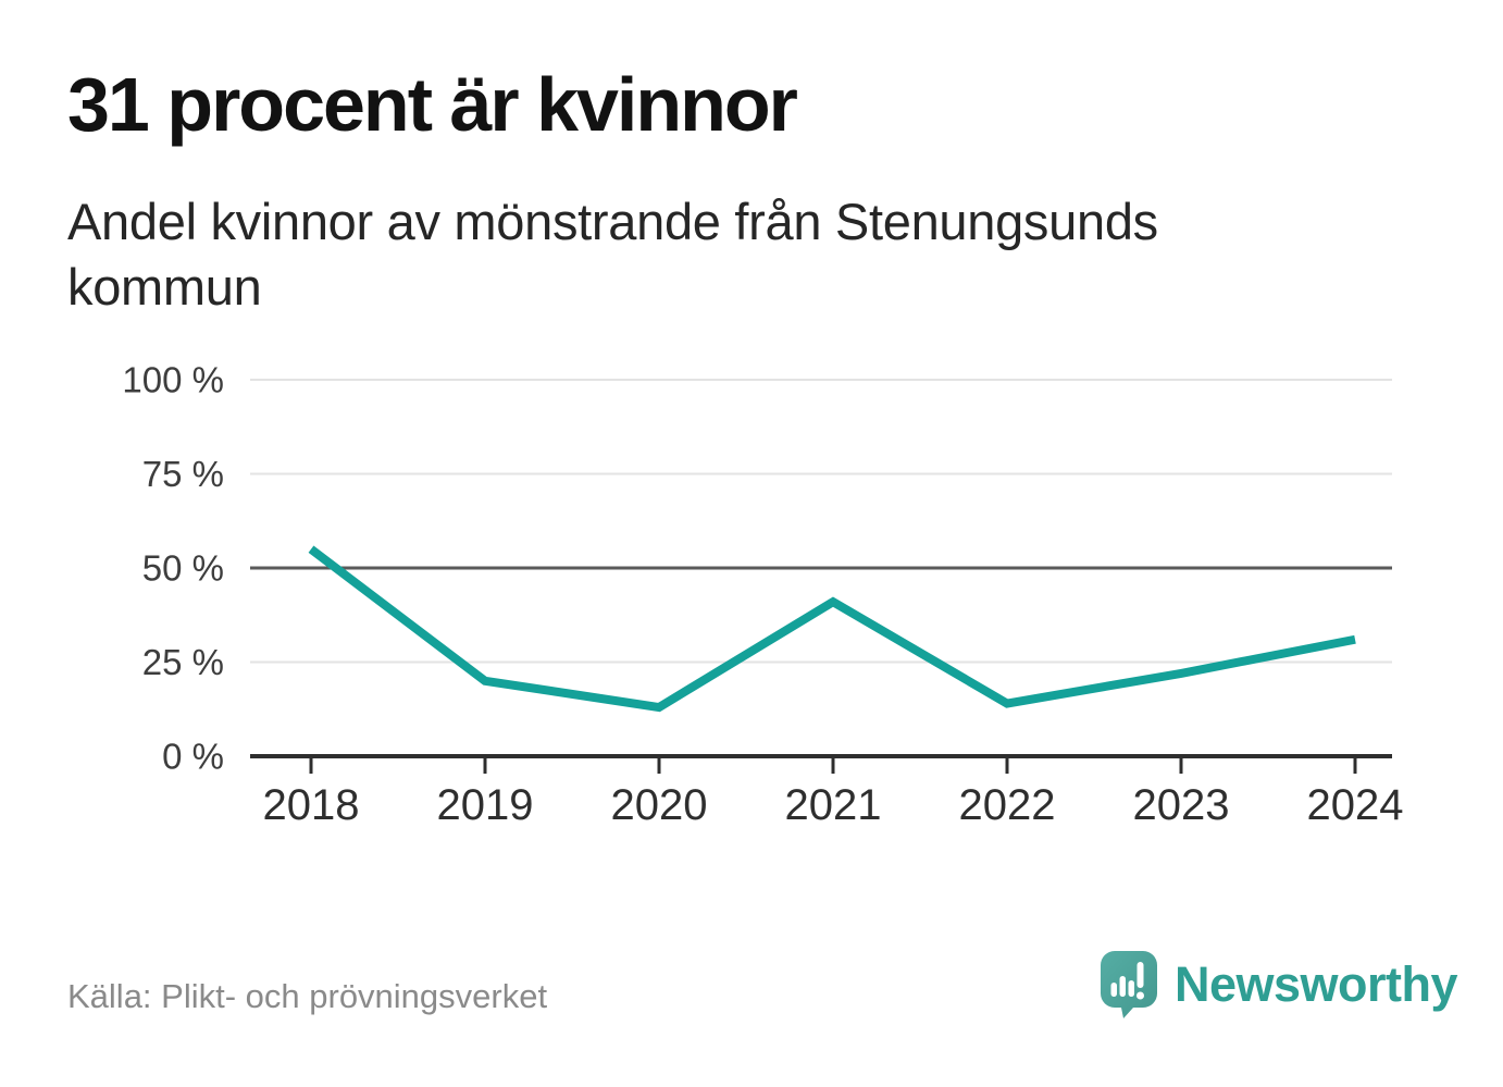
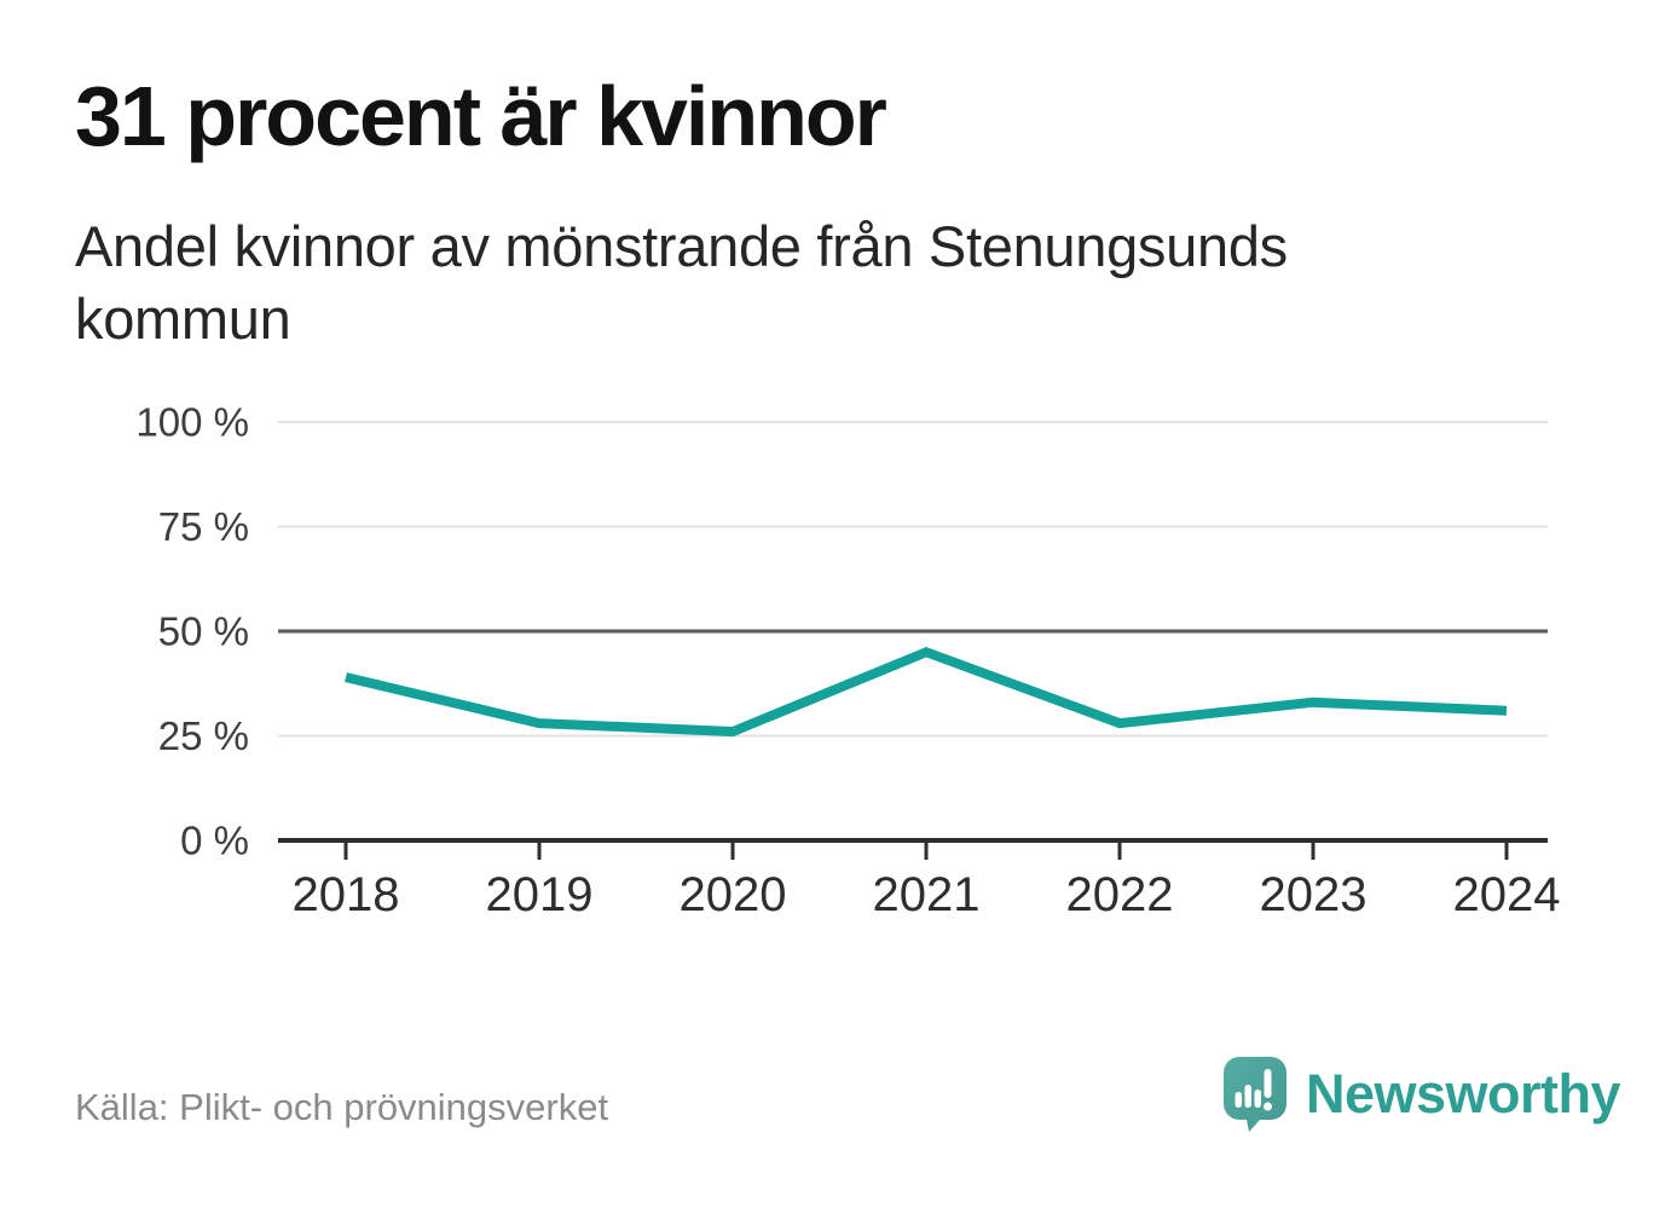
2018: 55% -> 39%
2019: 20% -> 28%
2020: 13% -> 26%
2021: 41% -> 45%
2022: 14% -> 28%
2023: 22% -> 33%
